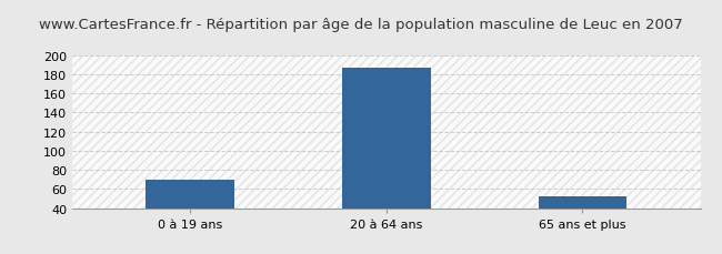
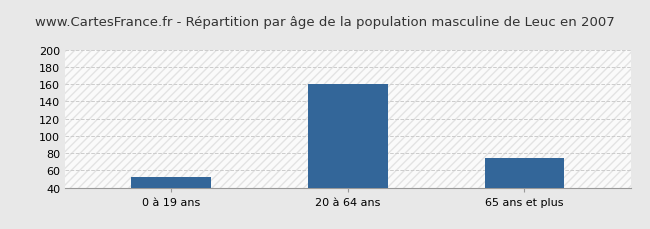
0 à 19 ans: 70 -> 52
20 à 64 ans: 187 -> 160
65 ans et plus: 52 -> 74
